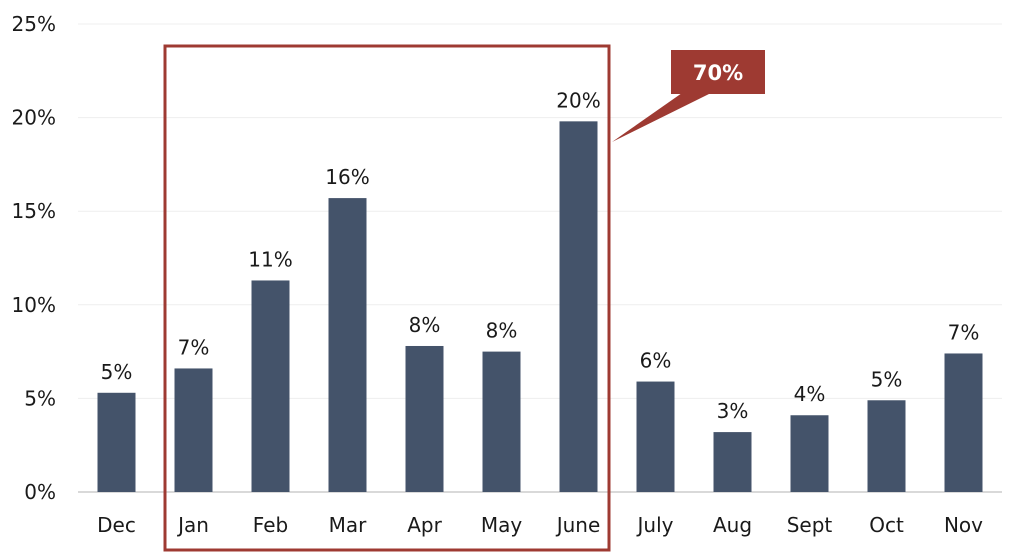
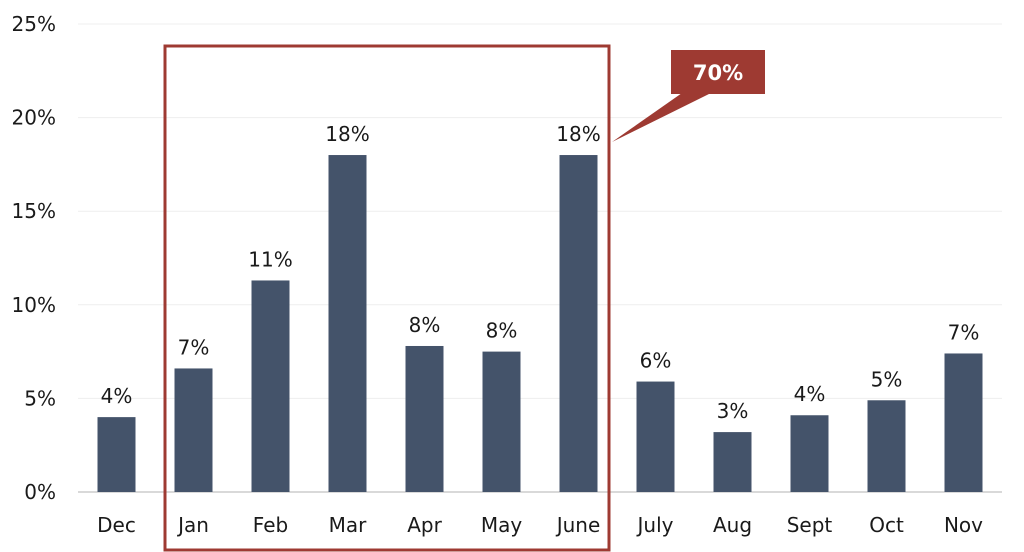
Dec: 5% -> 4%
Mar: 16% -> 18%
June: 20% -> 18%
